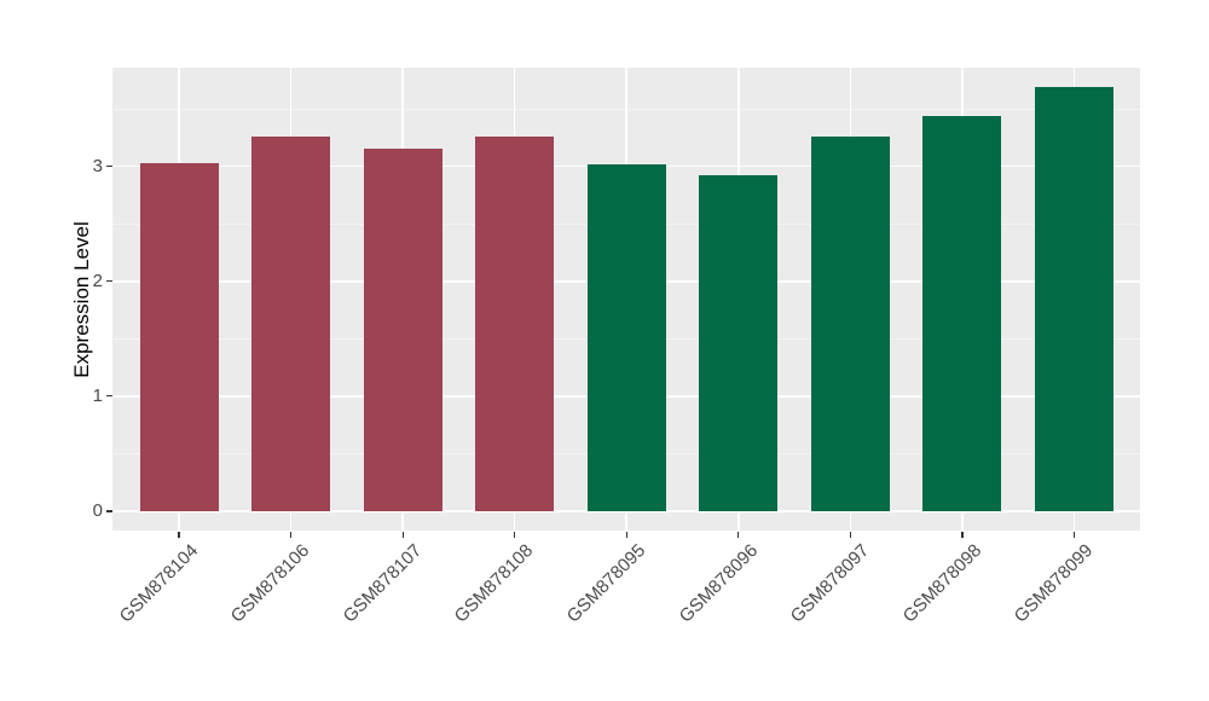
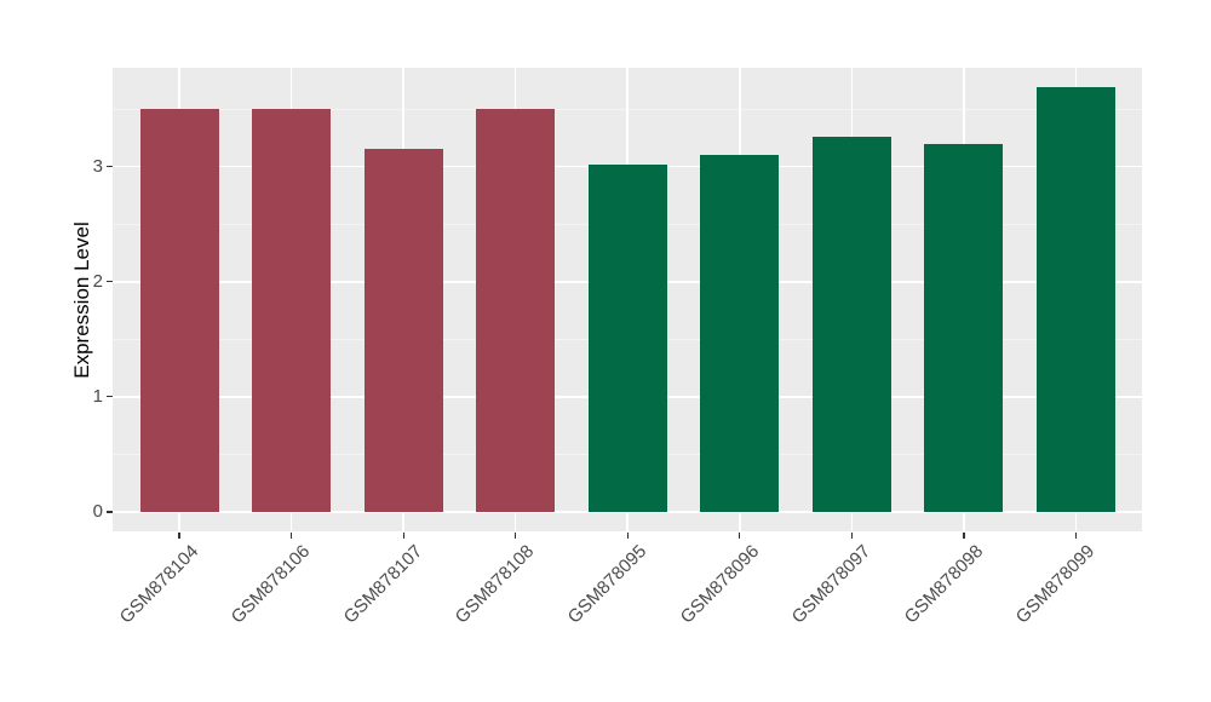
GSM878104: 3.0 -> 3.5
GSM878106: 3.3 -> 3.5
GSM878108: 3.3 -> 3.5
GSM878096: 2.9 -> 3.1
GSM878098: 3.4 -> 3.2
